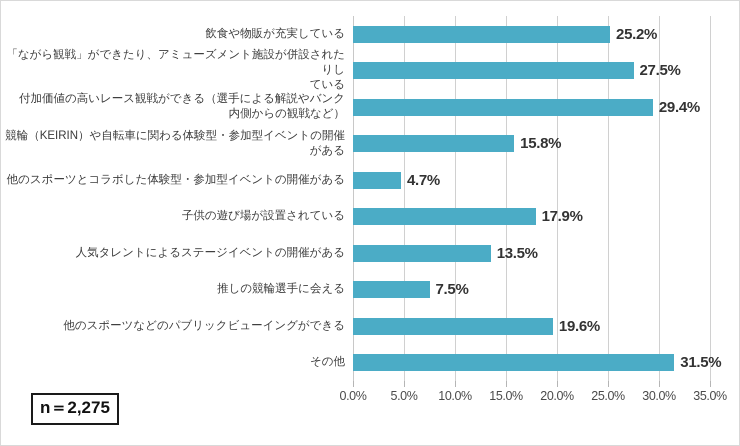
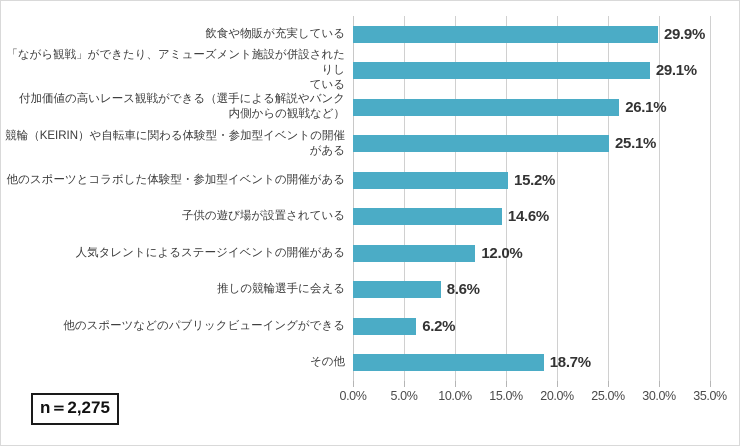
飲食や物販が充実している: 25.2% -> 29.9%
「ながら観戦」ができたり、アミューズメント施設が併設されたりし ている: 27.5% -> 29.1%
付加価値の高いレース観戦ができる（選手による解説やバンク 内側からの観戦など）: 29.4% -> 26.1%
競輪（KEIRIN）や自転車に関わる体験型・参加型イベントの開催 がある: 15.8% -> 25.1%
他のスポーツとコラボした体験型・参加型イベントの開催がある: 4.7% -> 15.2%
子供の遊び場が設置されている: 17.9% -> 14.6%
人気タレントによるステージイベントの開催がある: 13.5% -> 12.0%
推しの競輪選手に会える: 7.5% -> 8.6%
他のスポーツなどのパブリックビューイングができる: 19.6% -> 6.2%
その他: 31.5% -> 18.7%
